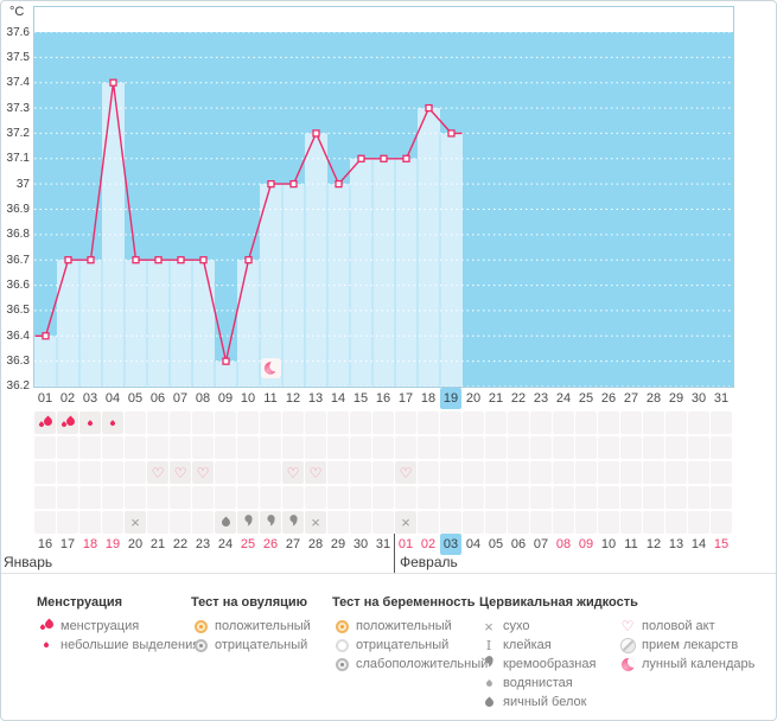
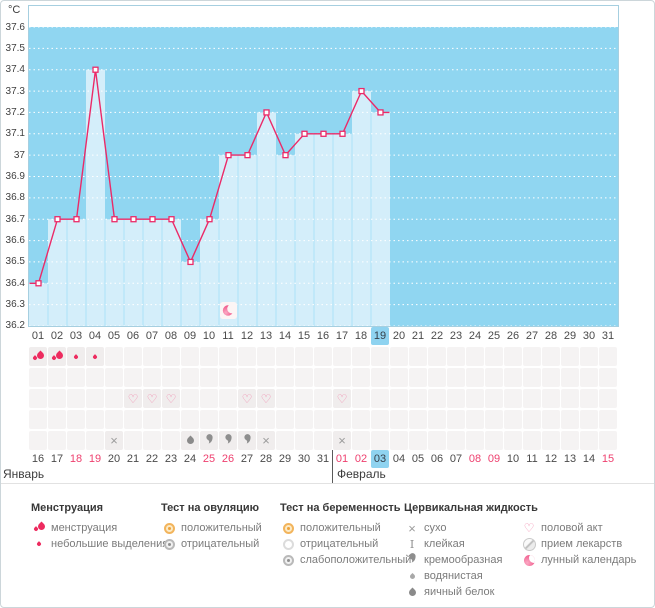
09: 36.3 -> 36.5
